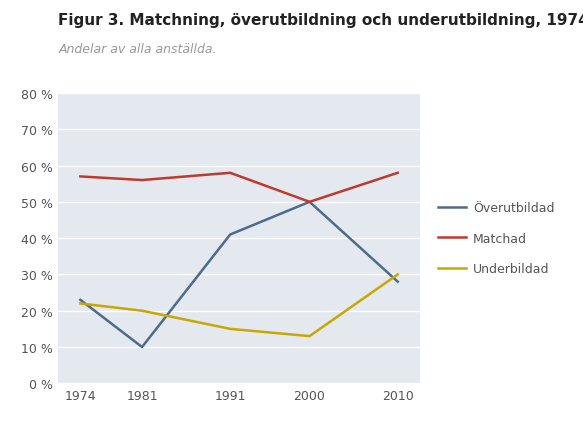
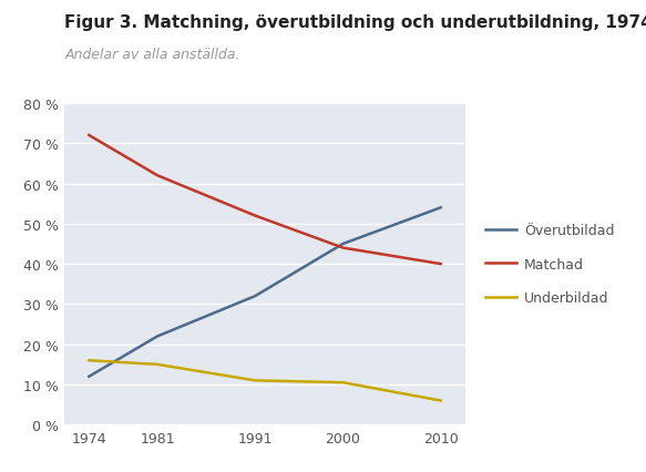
Överutbildad/1974: 23 % -> 12 %
Matchad/1974: 57 % -> 72 %
Underbildad/1974: 22.0 % -> 16.0 %
Överutbildad/1981: 10 % -> 22 %
Matchad/1981: 56 % -> 62 %
Underbildad/1981: 20.0 % -> 15.0 %
Överutbildad/1991: 41 % -> 32 %
Matchad/1991: 58 % -> 52 %
Underbildad/1991: 15.0 % -> 11.0 %
Överutbildad/2000: 50 % -> 45 %
Matchad/2000: 50 % -> 44 %
Underbildad/2000: 13.0 % -> 10.5 %
Överutbildad/2010: 28 % -> 54 %
Matchad/2010: 58 % -> 40 %
Underbildad/2010: 30.0 % -> 6.0 %
